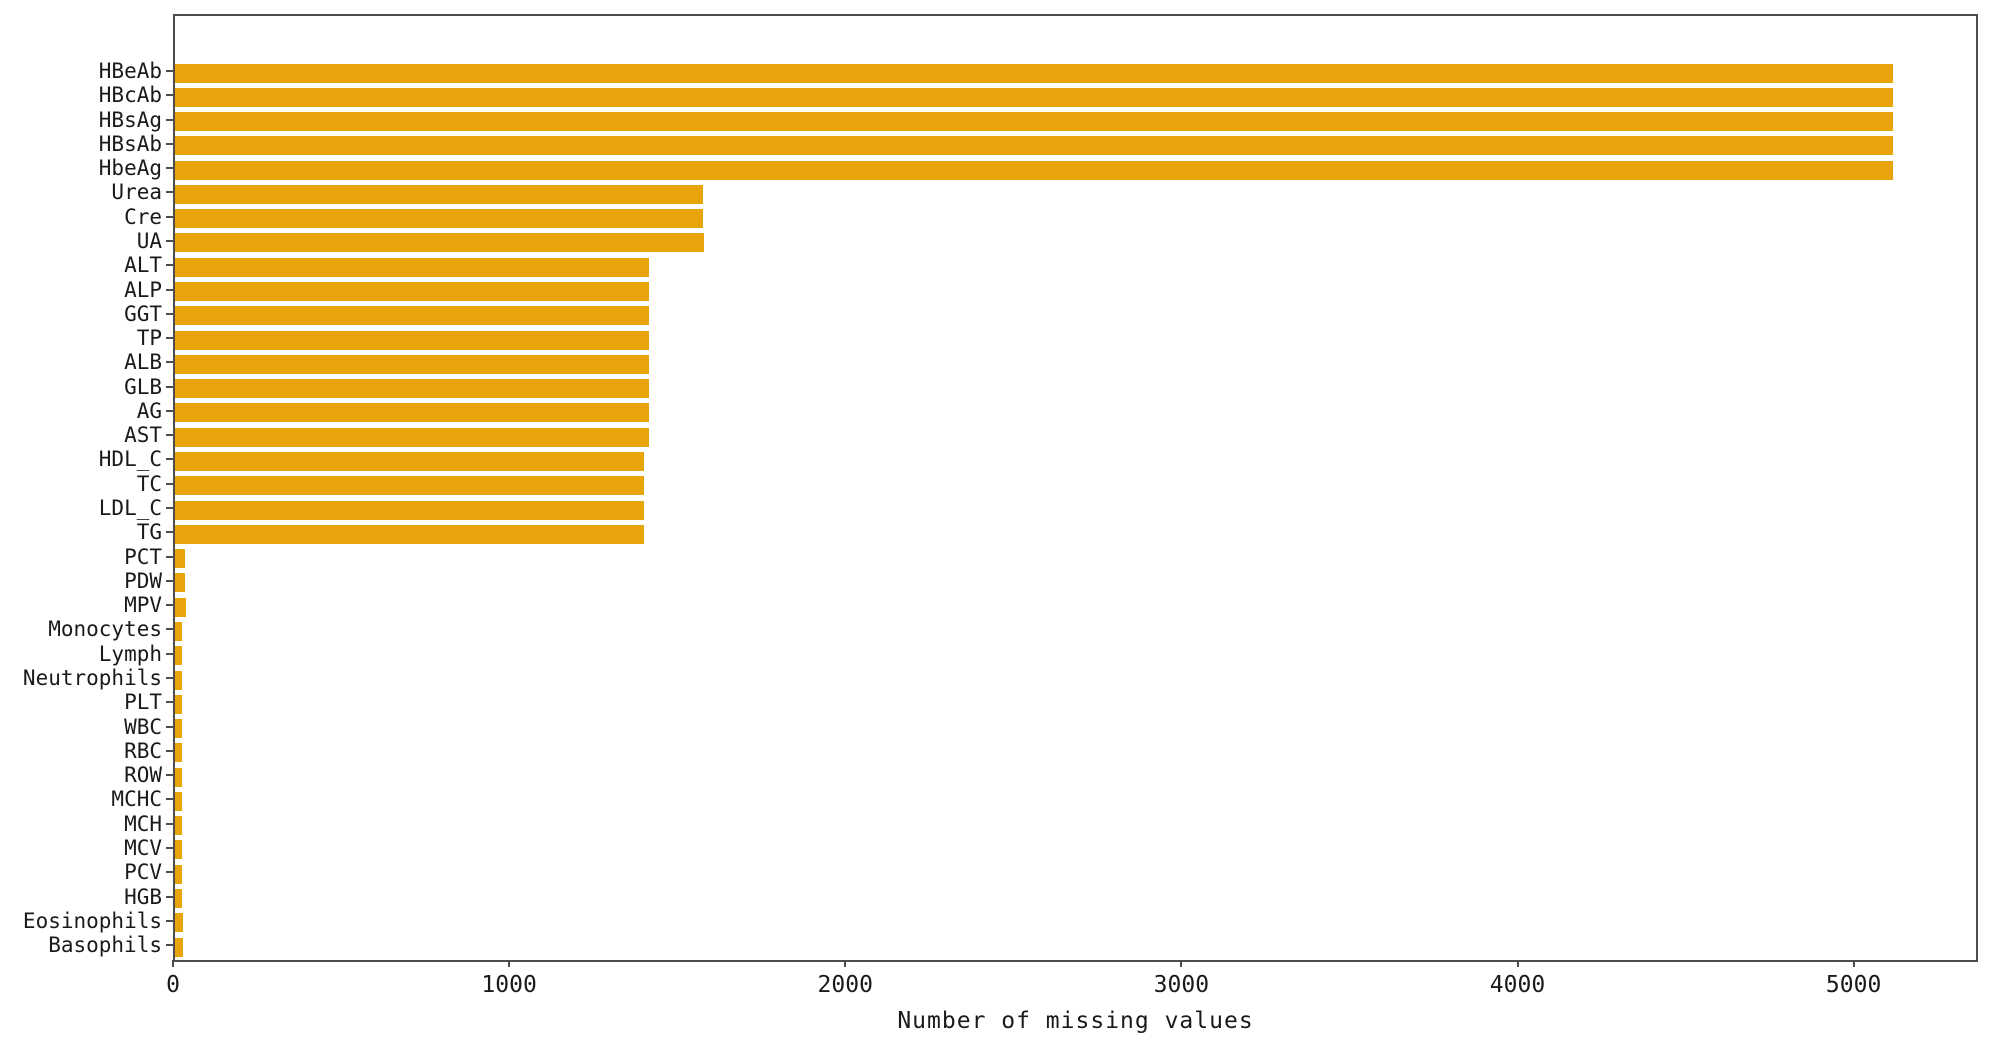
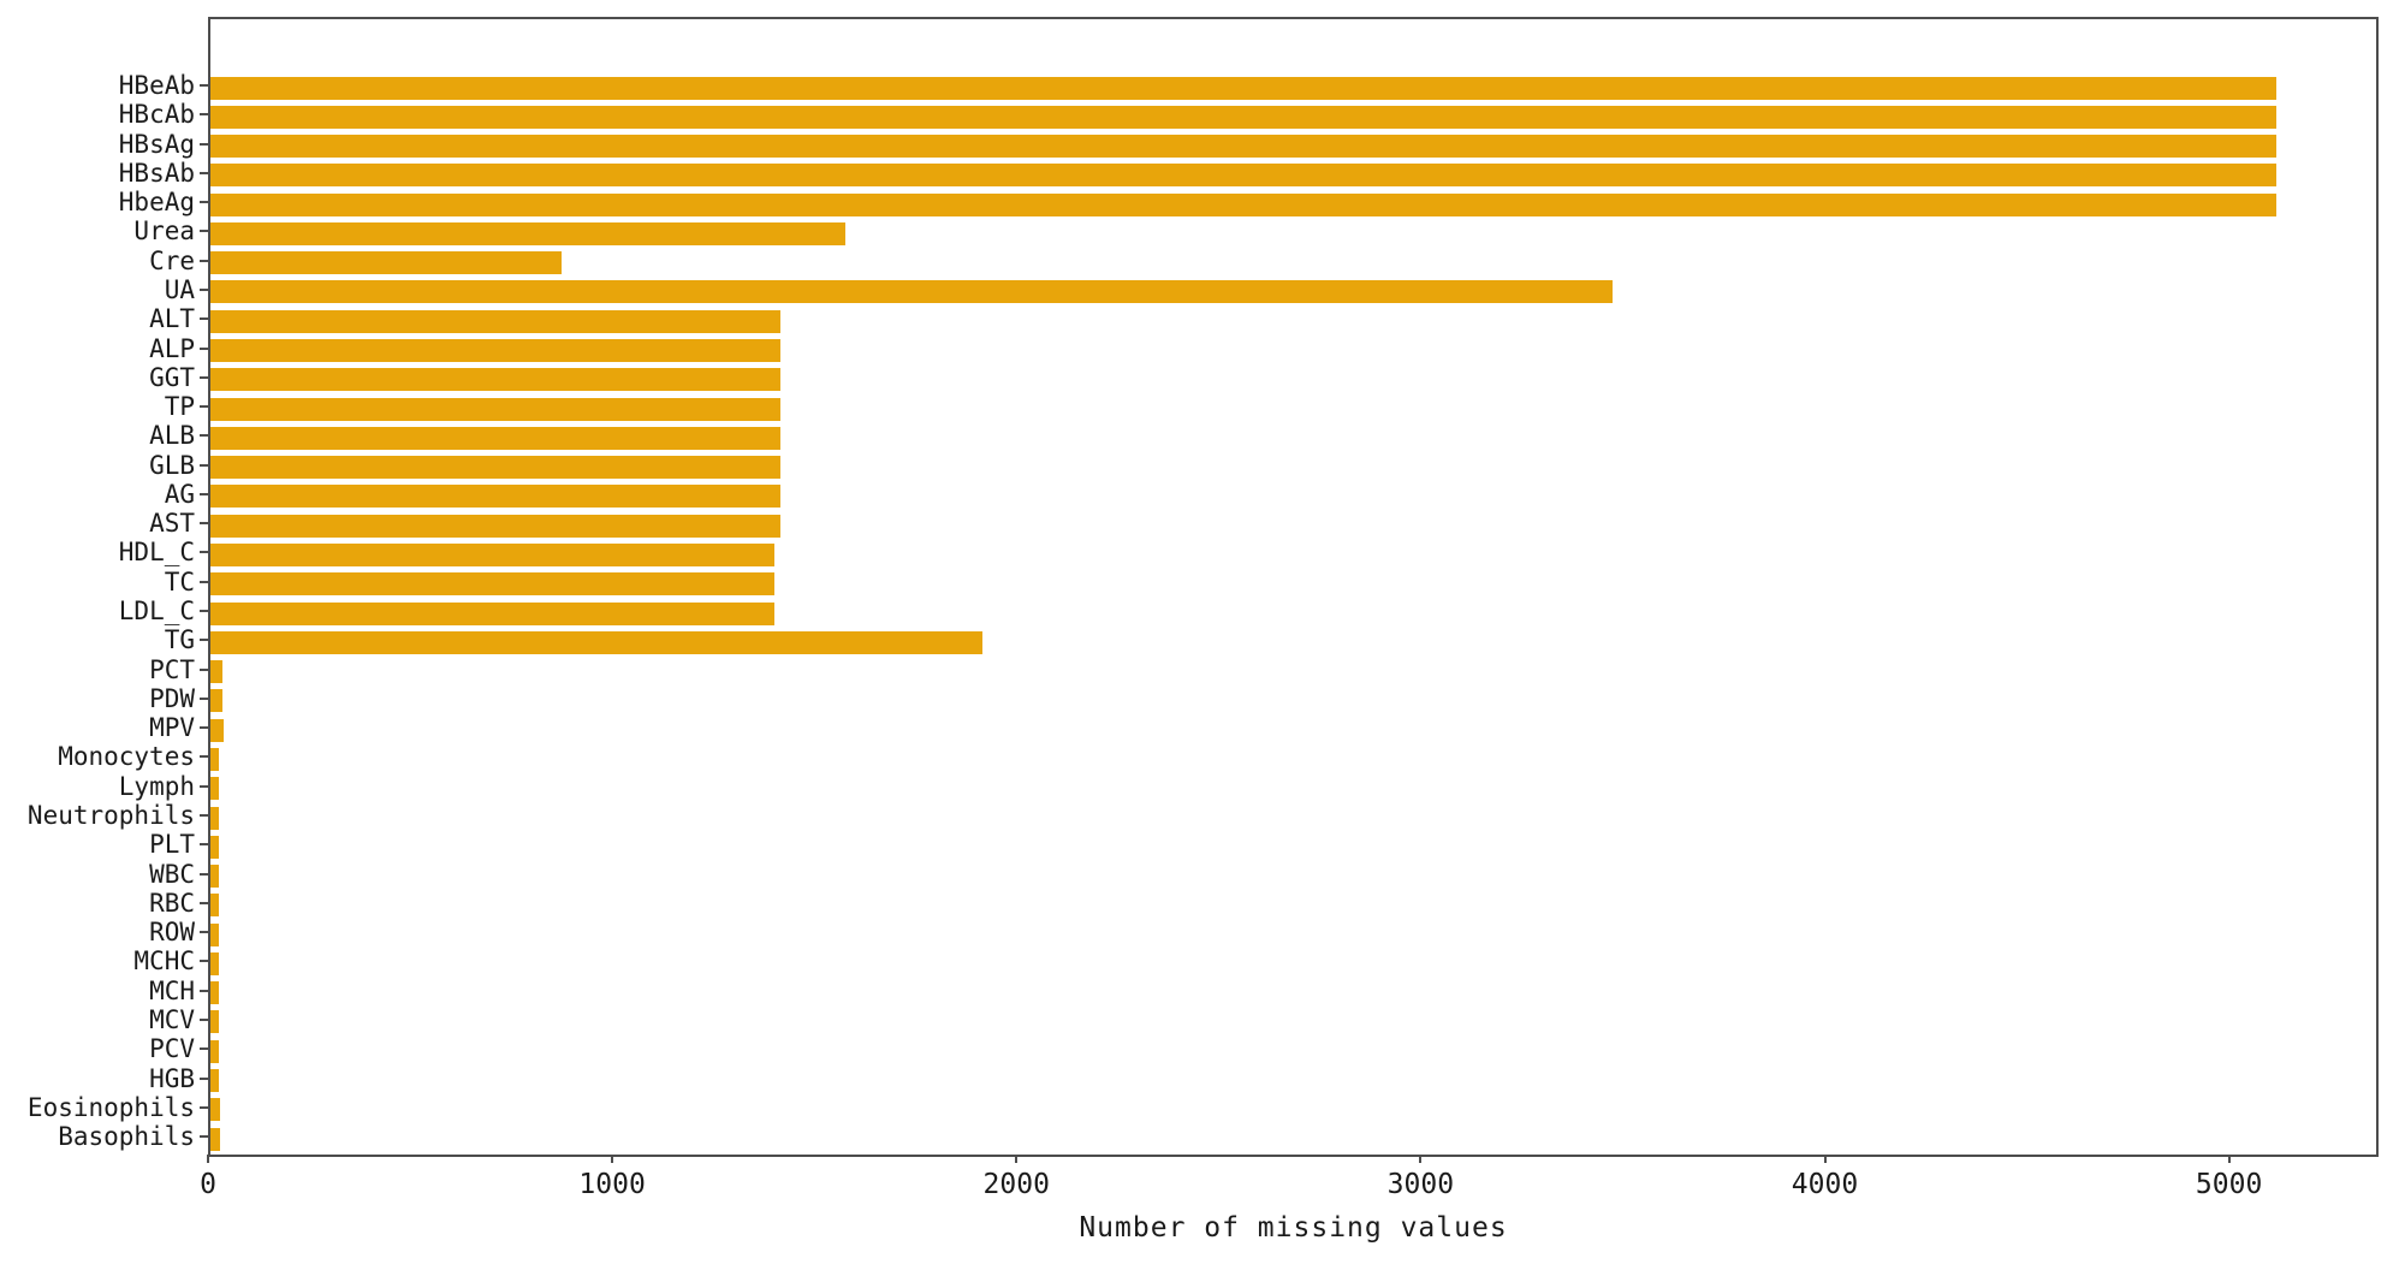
Cre: 1570 -> 870
UA: 1580 -> 3470
TG: 1400 -> 1910
